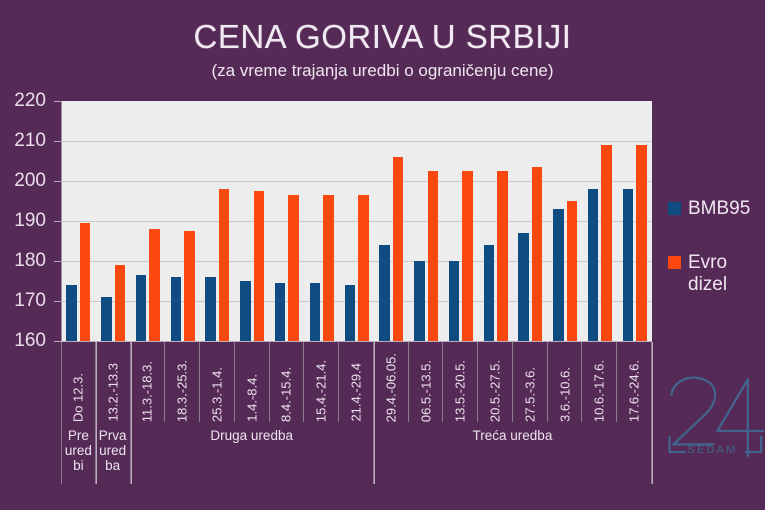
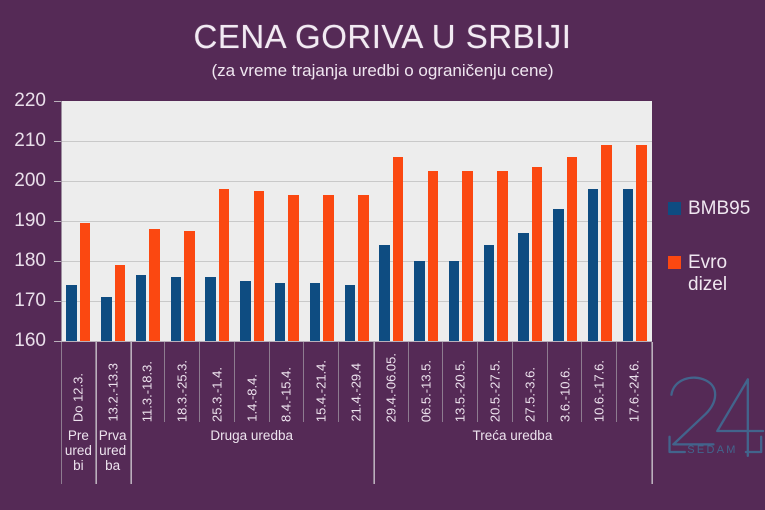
Evro dizel/3.6.-10.6.: 195 -> 206
